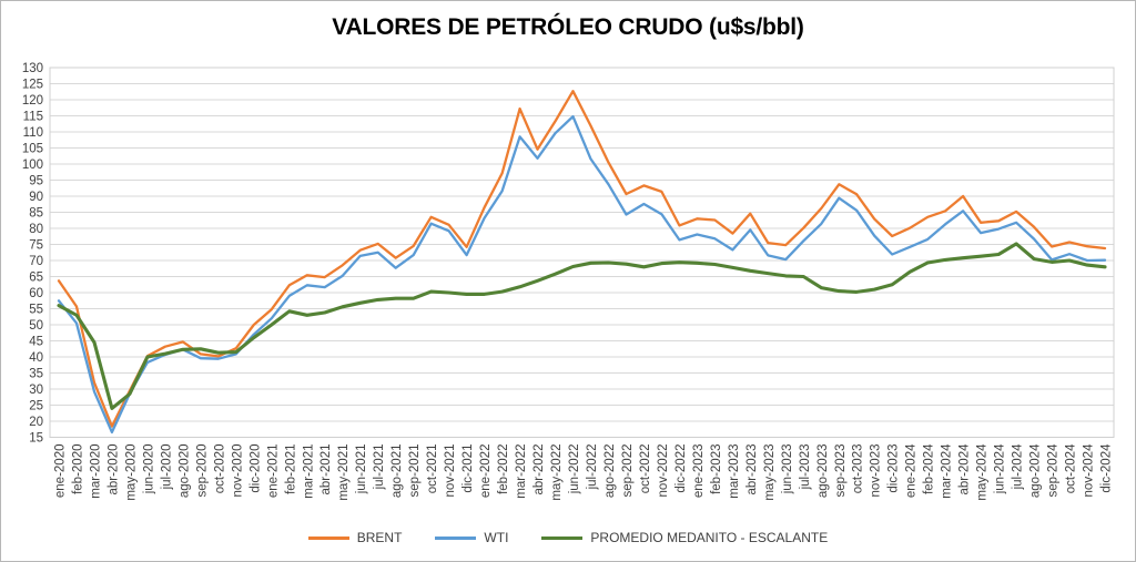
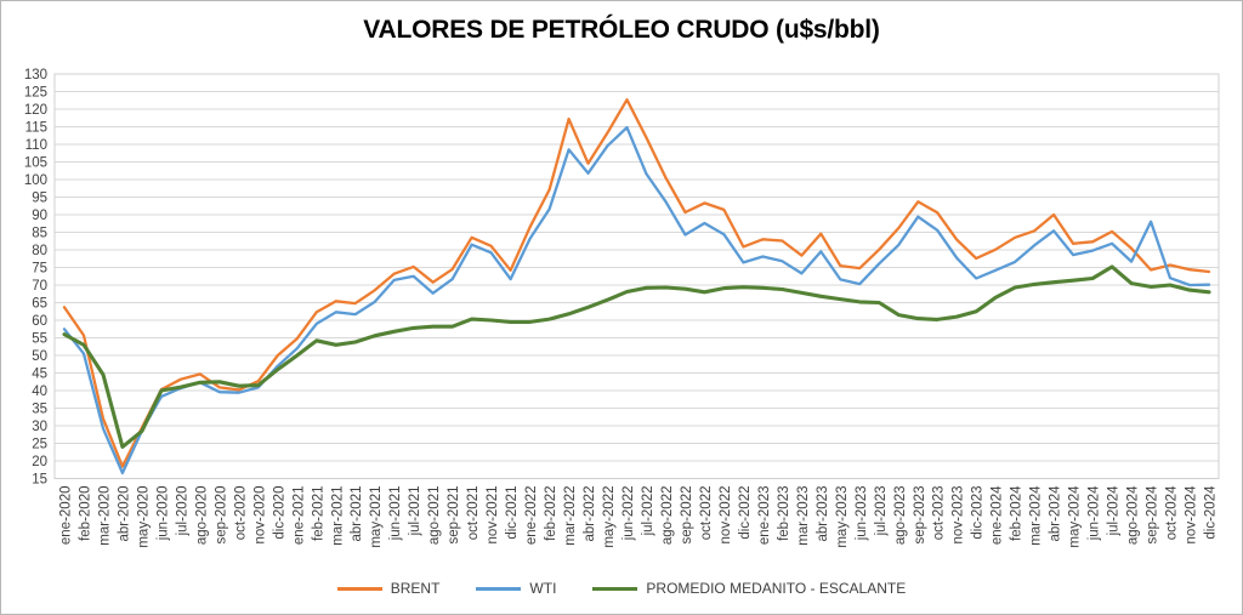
WTI/sep-2024: 70 -> 88
